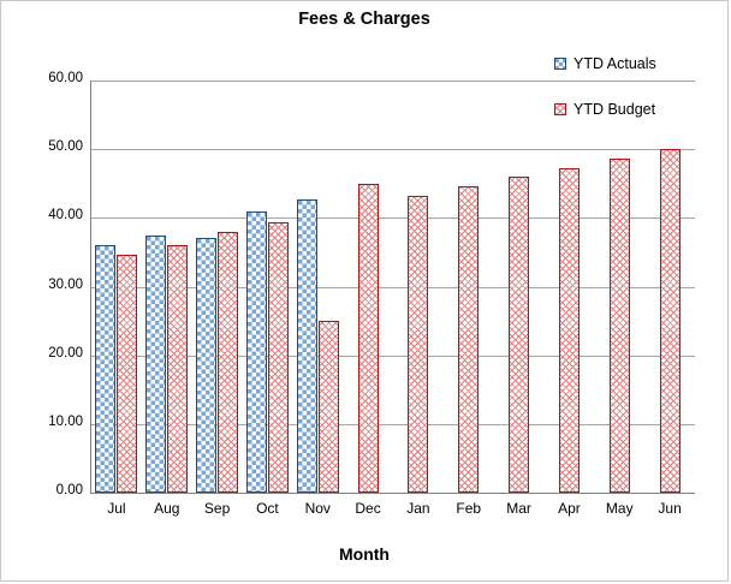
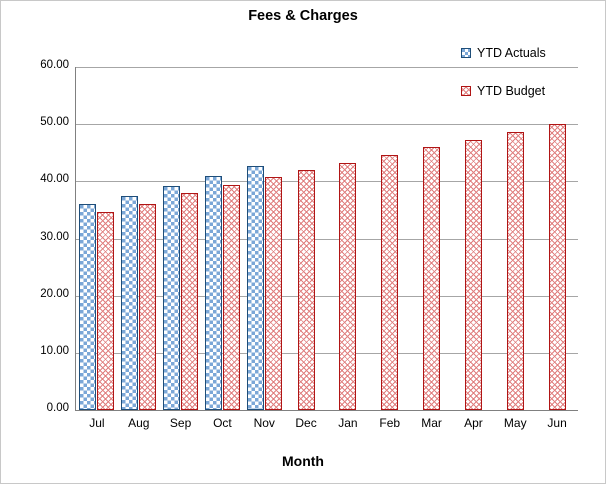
YTD Actuals/Sep: 37 -> 39
YTD Budget/Nov: 25 -> 41
YTD Budget/Dec: 45 -> 42
